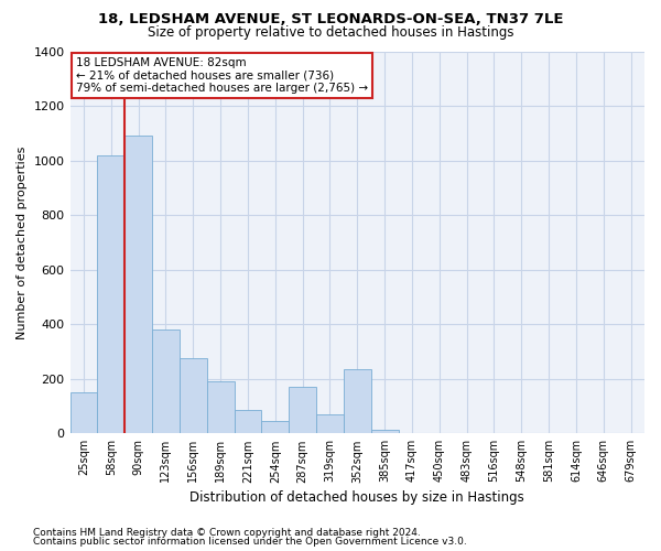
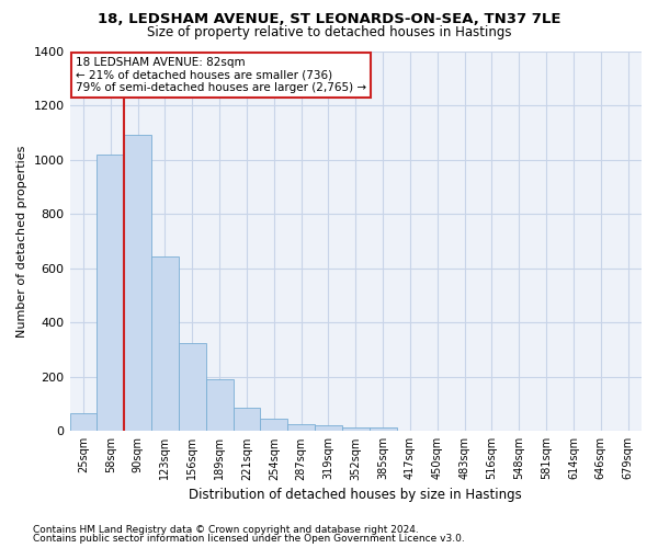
25sqm: 150 -> 65
123sqm: 380 -> 645
156sqm: 275 -> 325
287sqm: 170 -> 25
319sqm: 70 -> 20
352sqm: 235 -> 15
